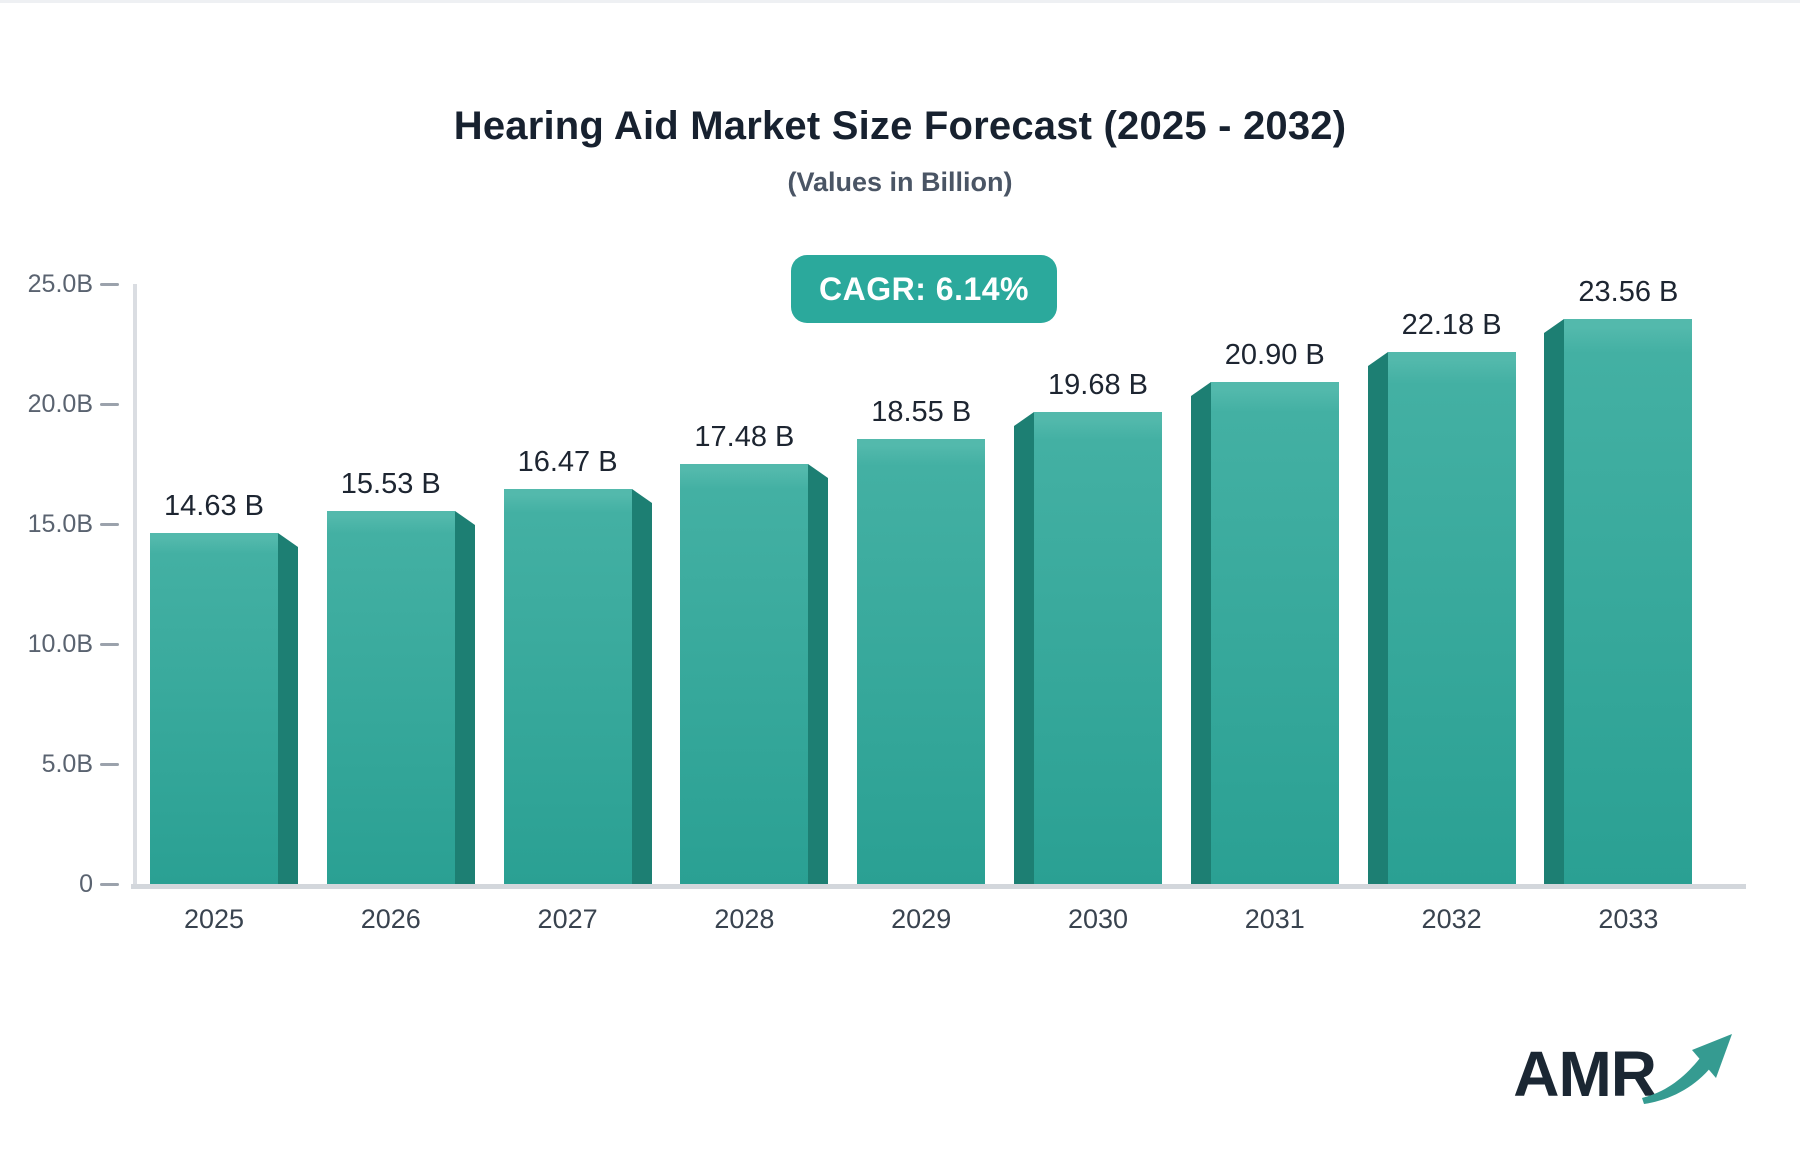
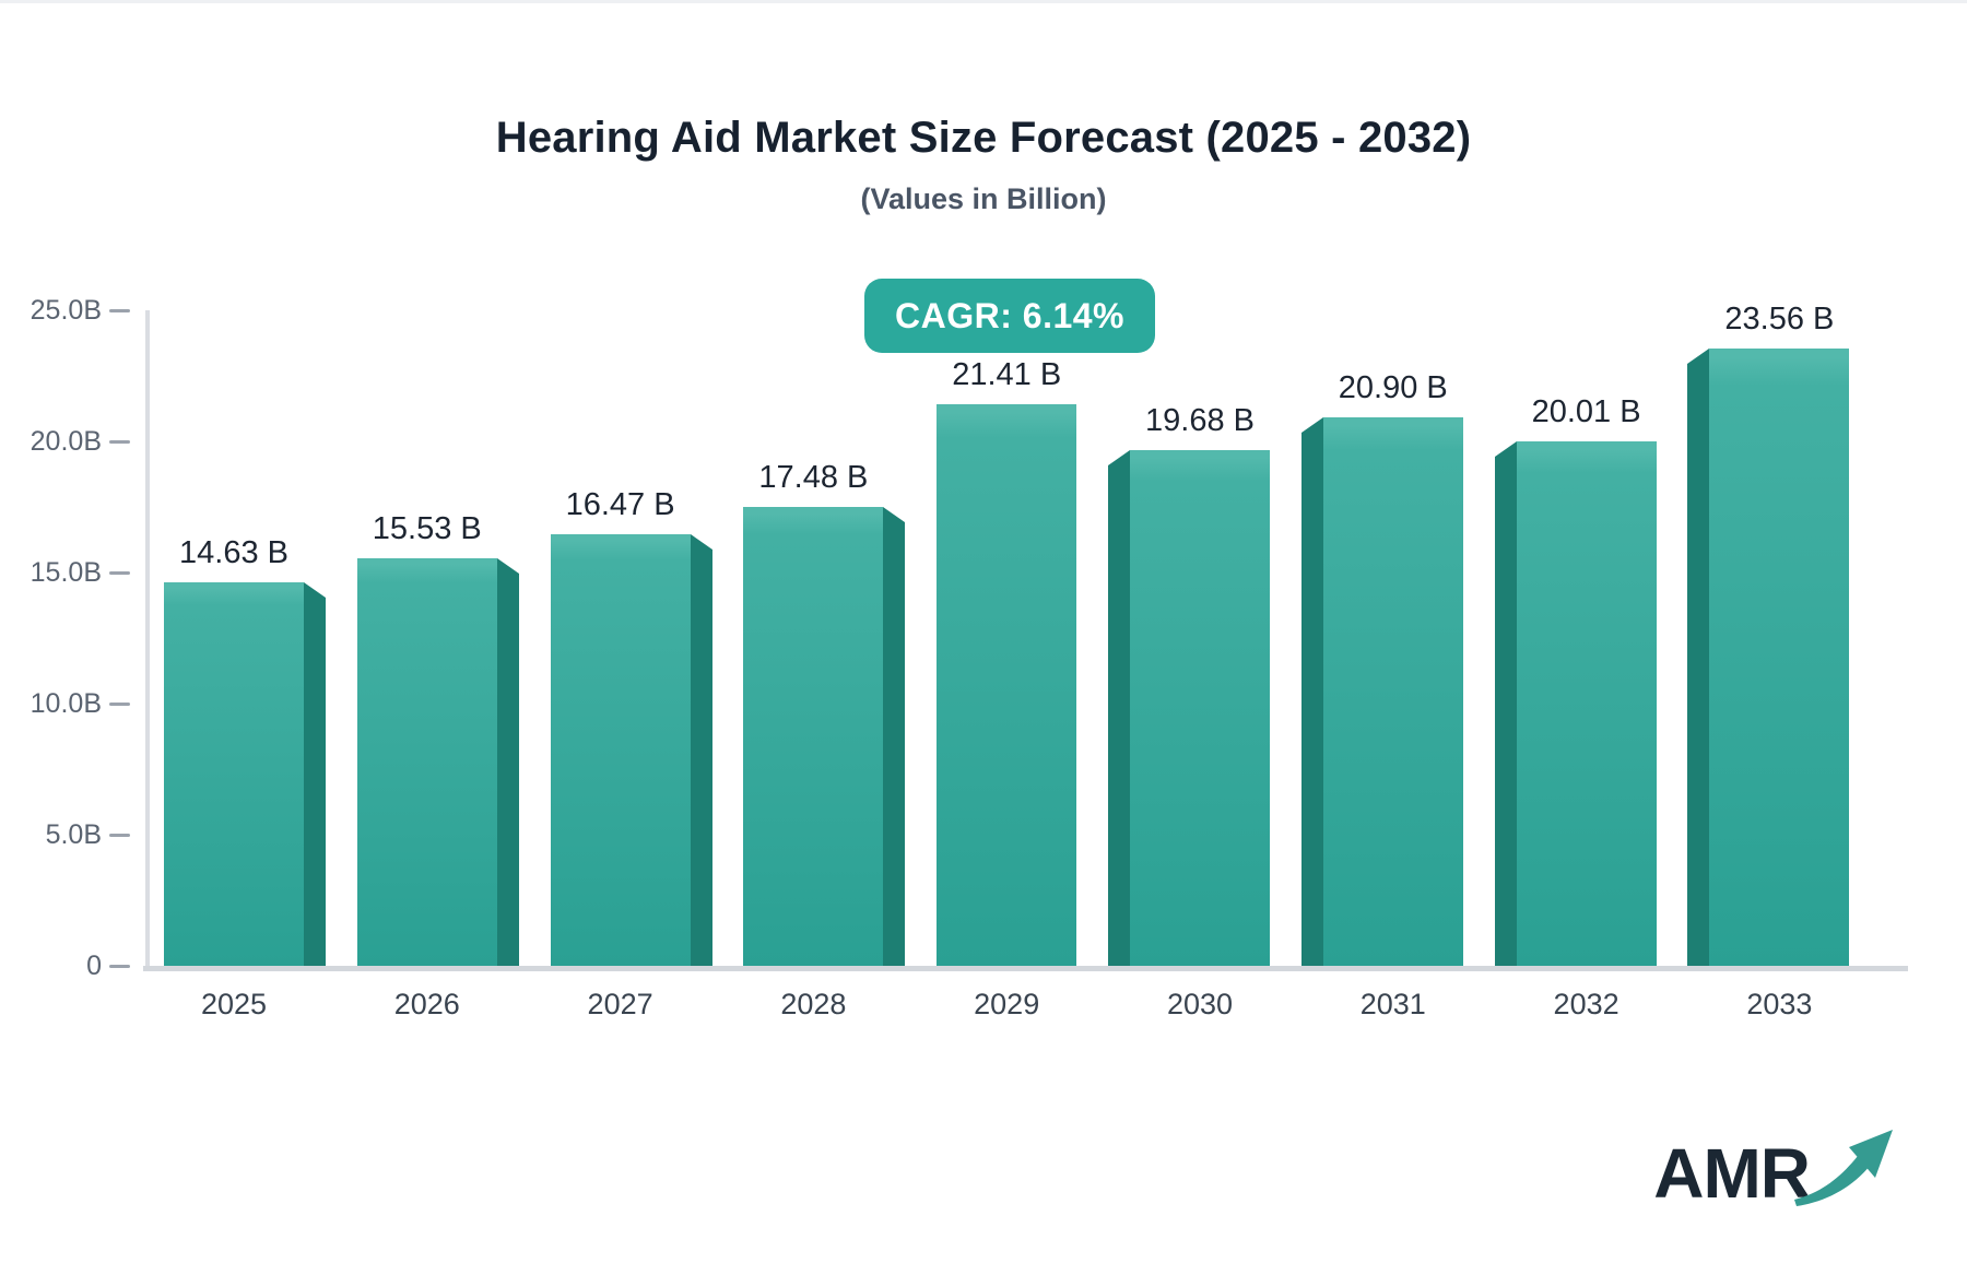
2029: 18.55 -> 21.41
2032: 22.18 -> 20.01
